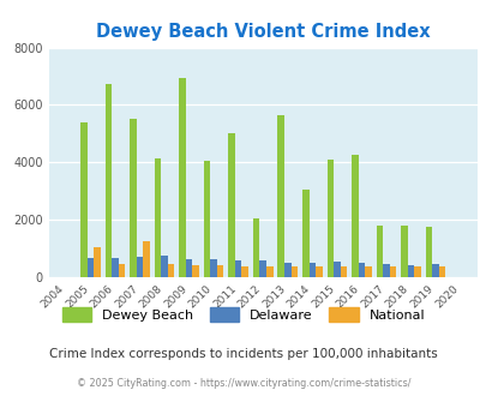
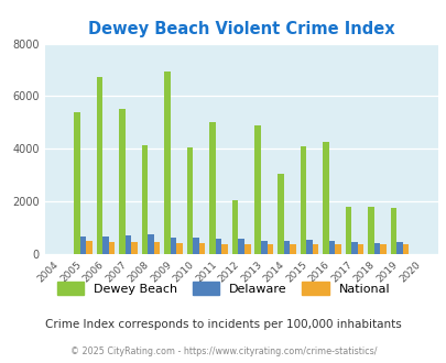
National/2005: 1050 -> 520
National/2007: 1250 -> 480
Dewey Beach/2013: 5650 -> 4900
